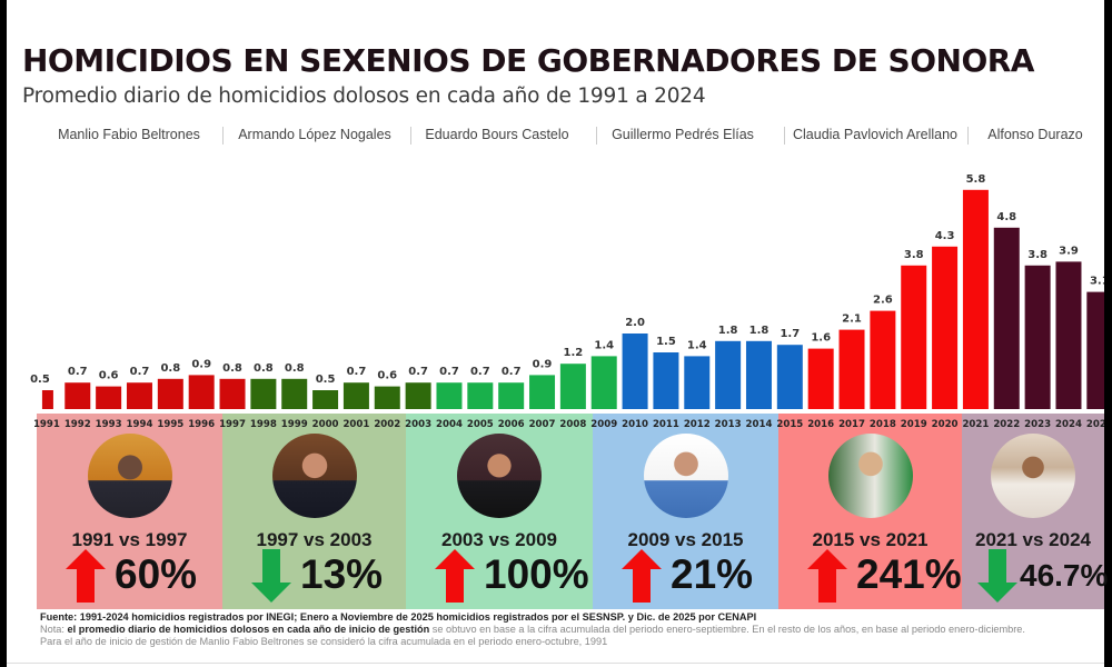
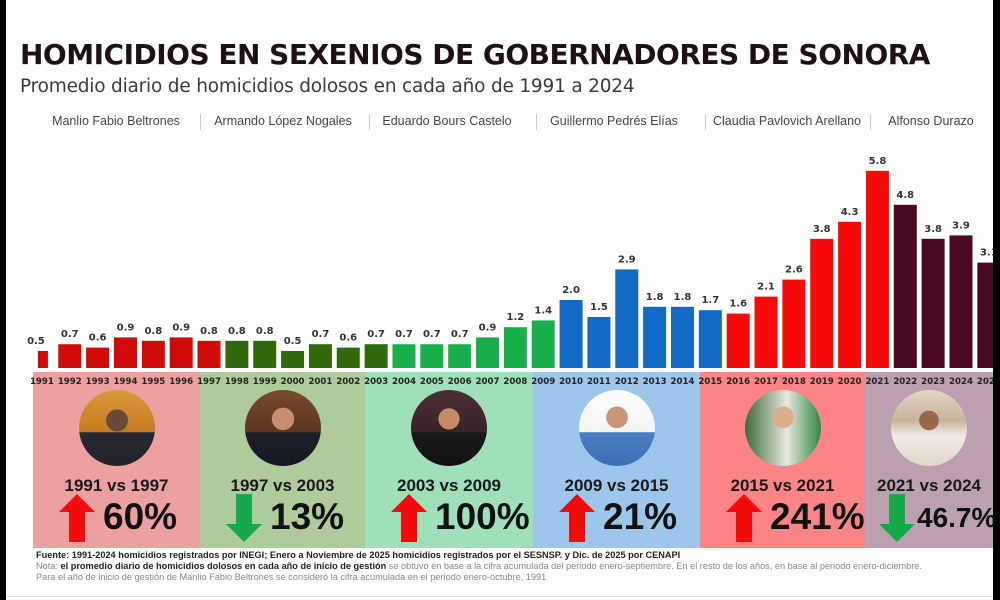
1994: 0.7 -> 0.9
2012: 1.4 -> 2.9
